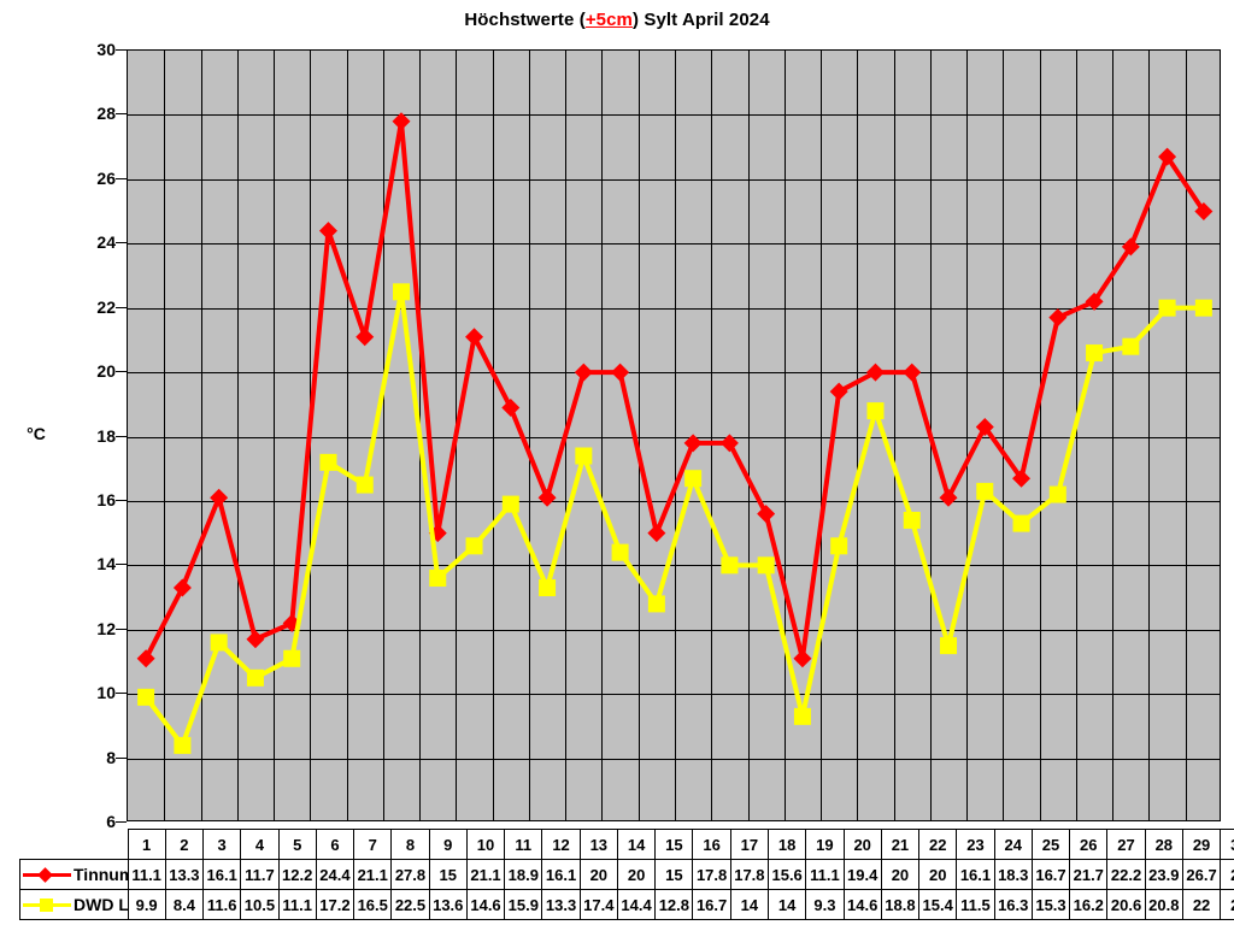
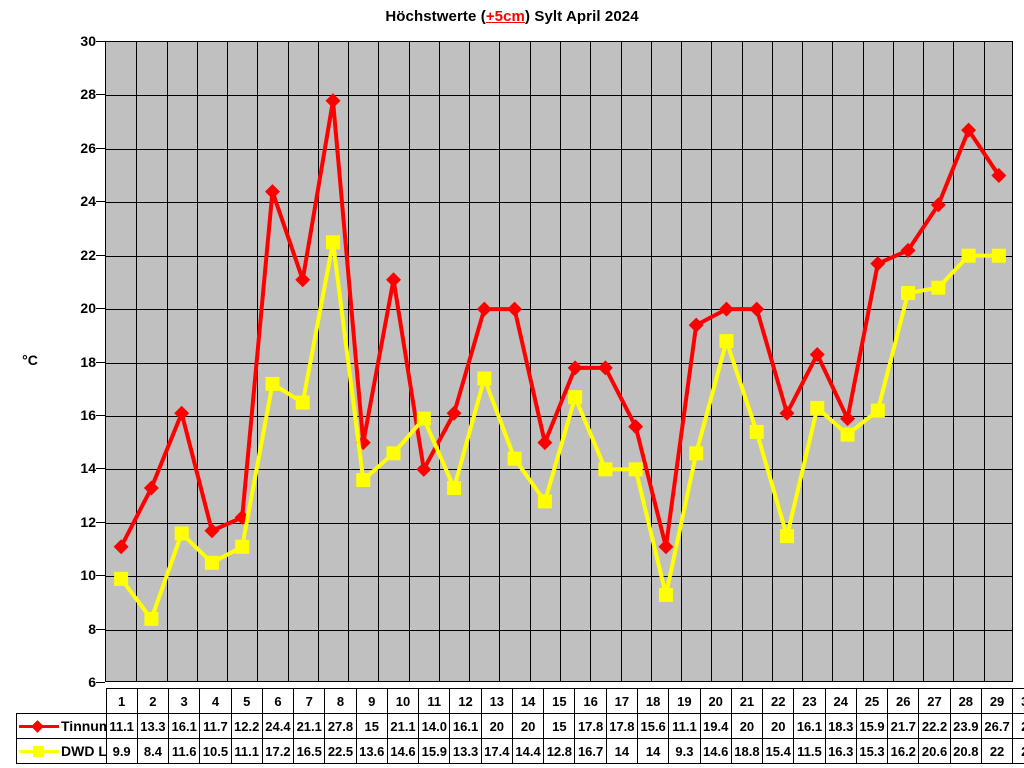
Tinnum/11: 18.9 -> 14.0
Tinnum/25: 16.7 -> 15.9
